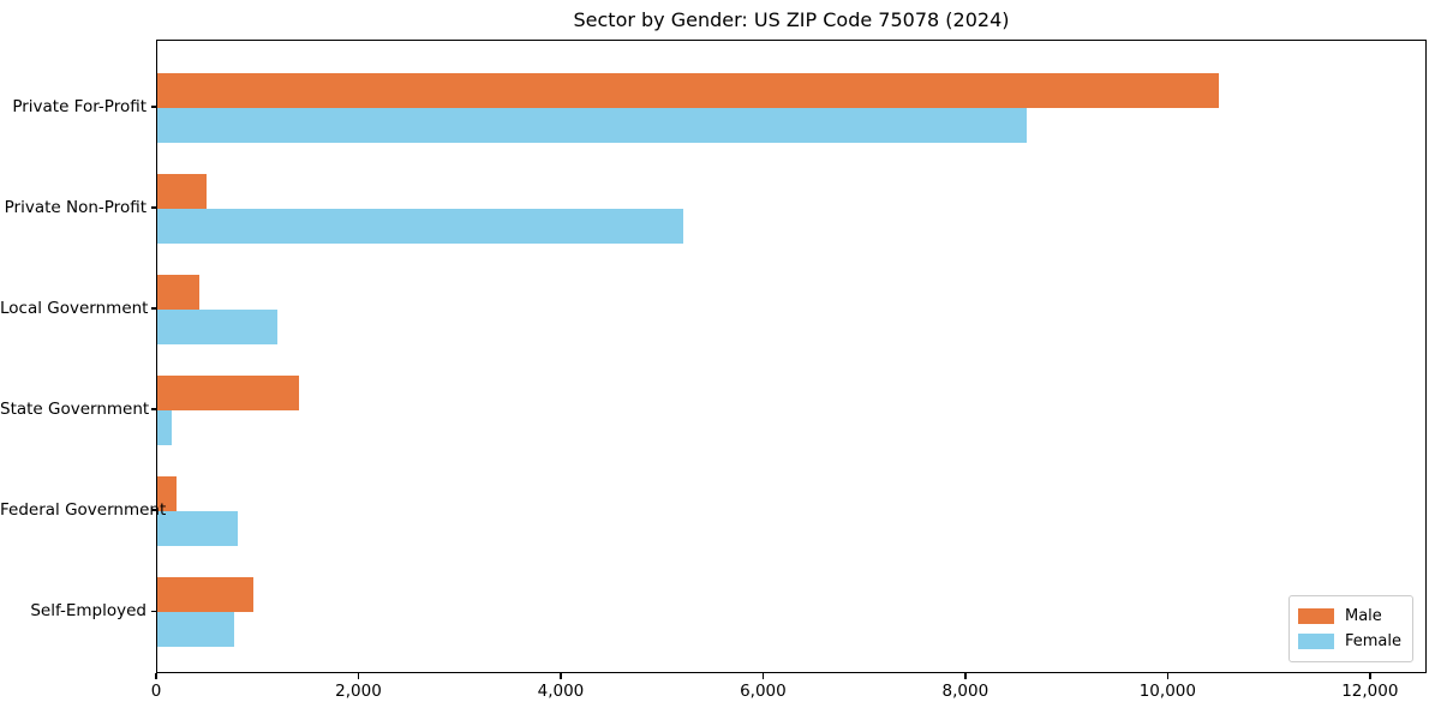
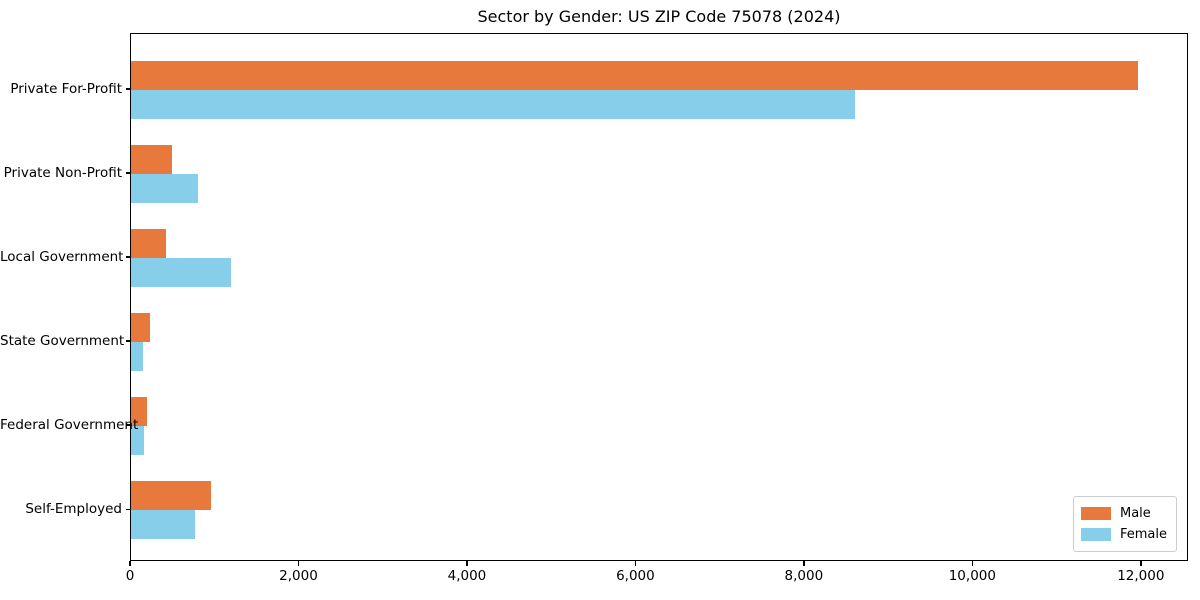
Male/Private For-Profit: 10500 -> 12000
Female/Private Non-Profit: 5200 -> 800
Male/State Government: 1400 -> 200
Female/Federal Government: 800 -> 200
